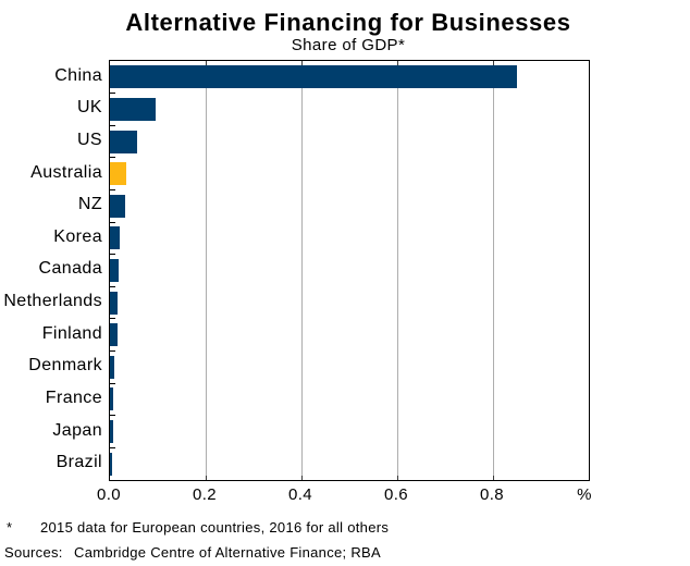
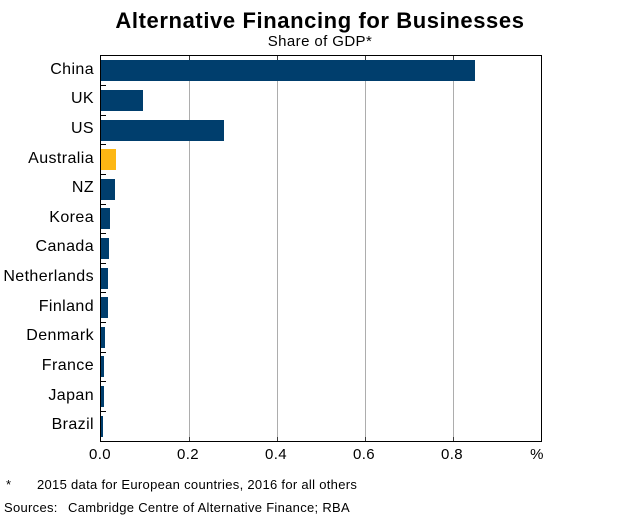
US: 0.06 -> 0.28
